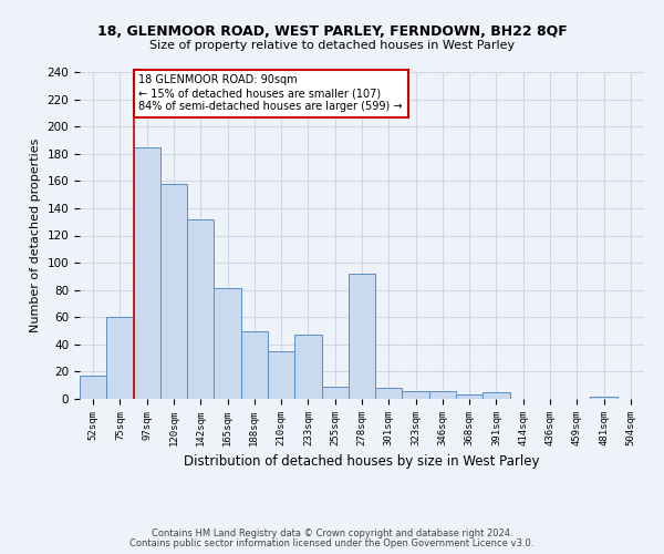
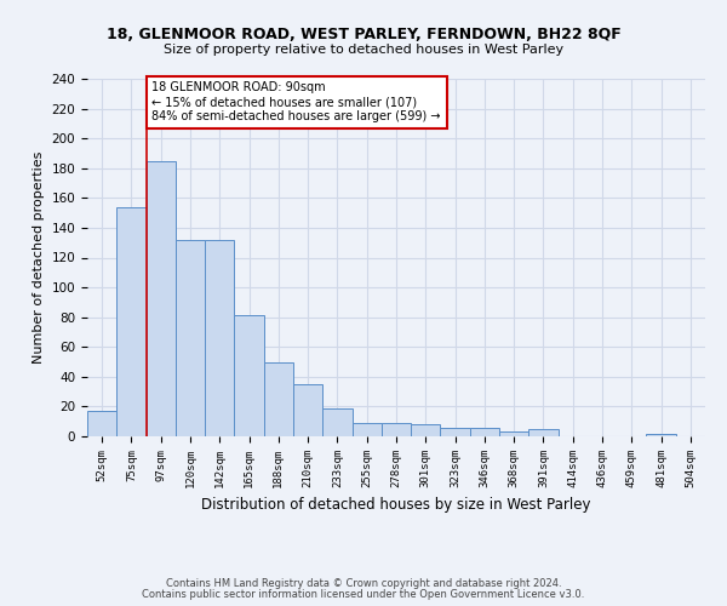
75sqm: 60 -> 154
120sqm: 158 -> 132
233sqm: 47 -> 19
278sqm: 92 -> 9
